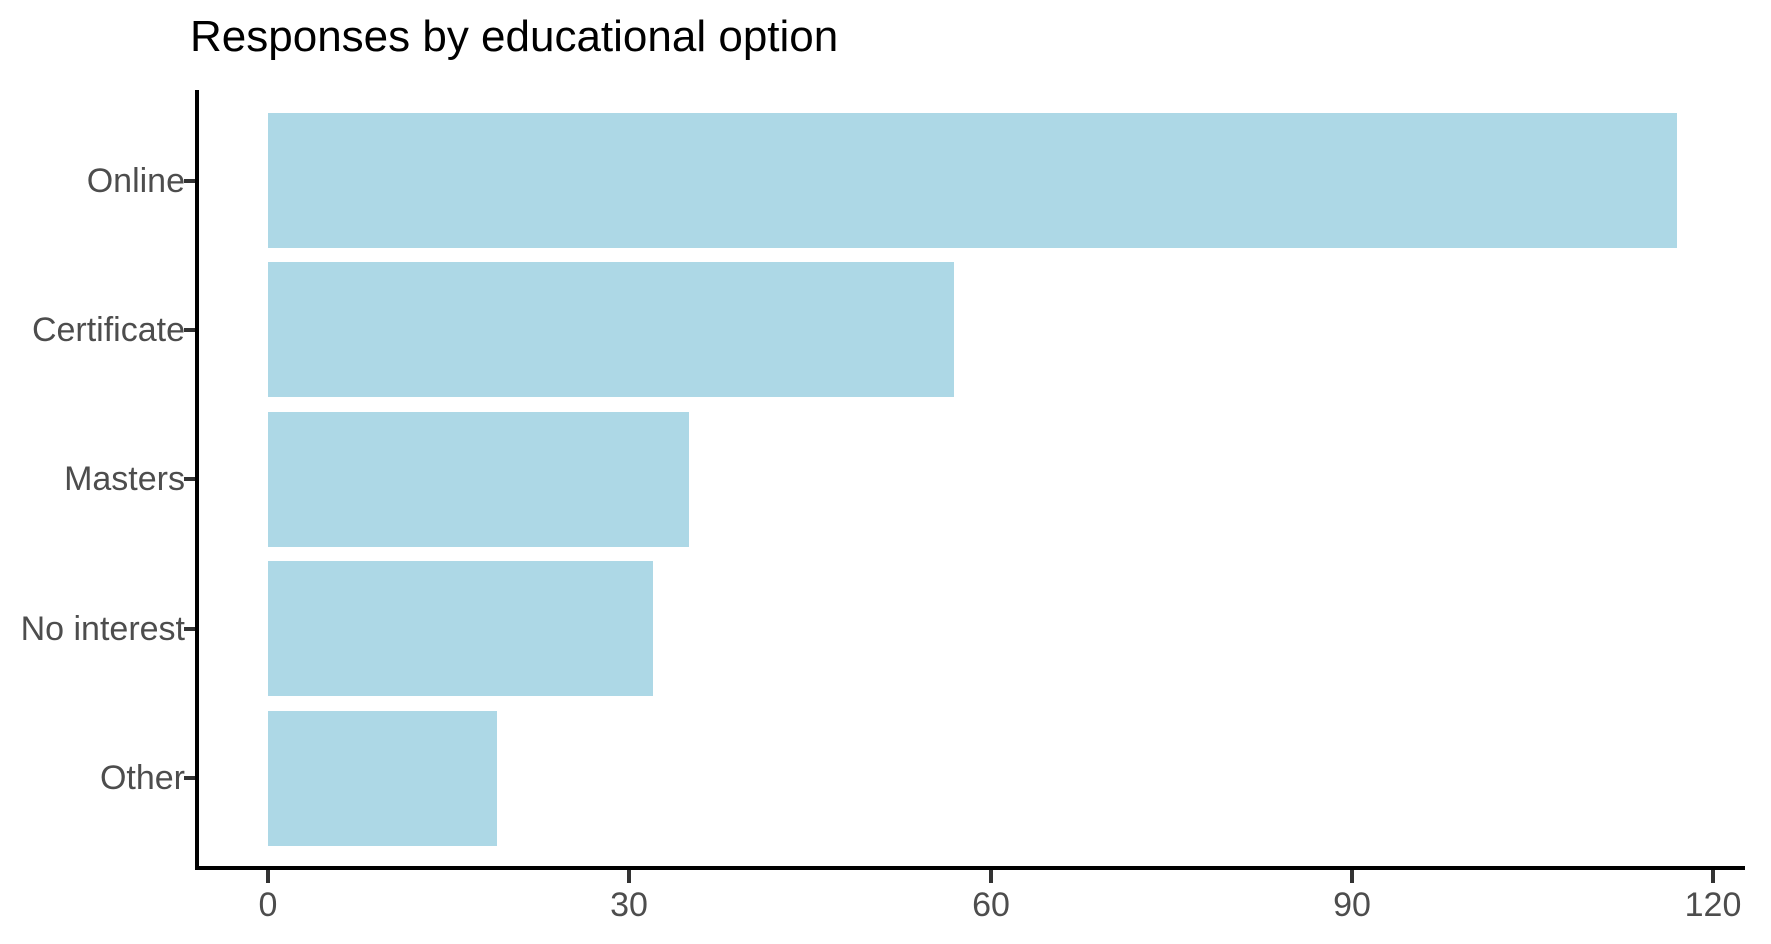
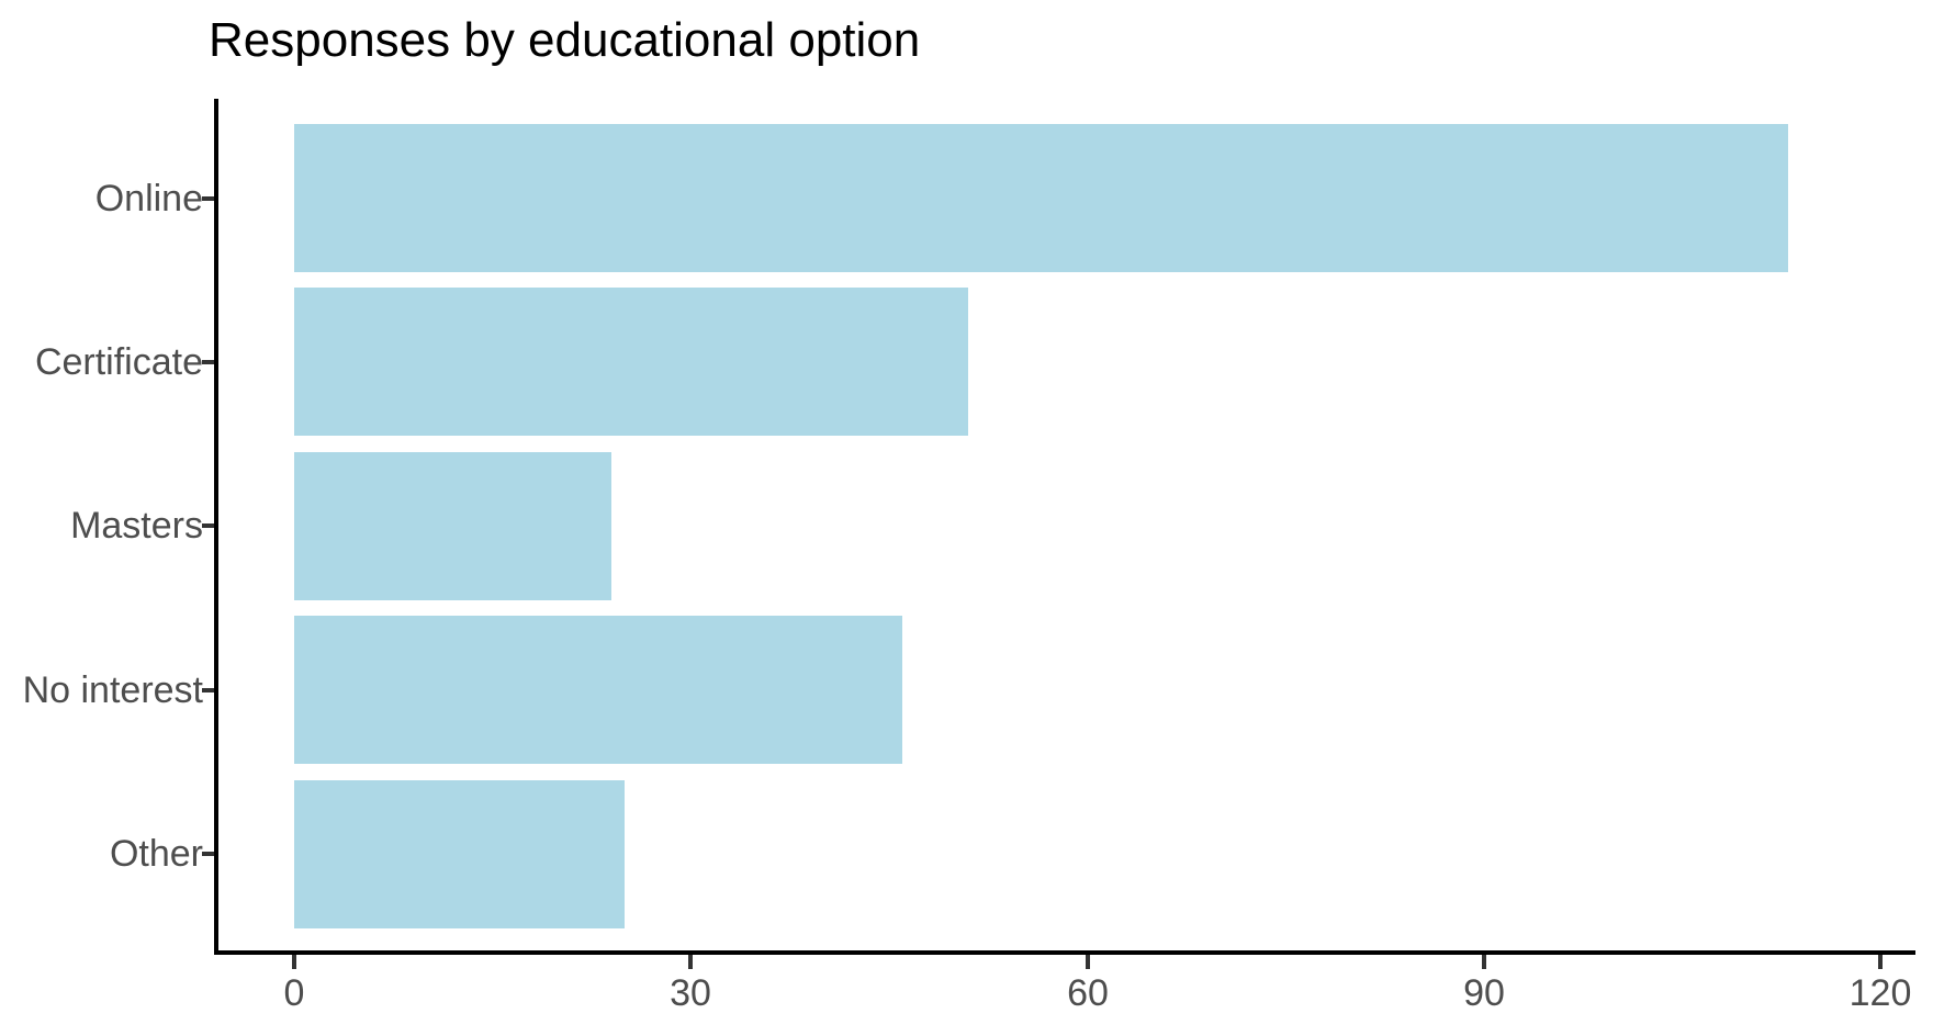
Online: 117 -> 113
Certificate: 57 -> 51
Masters: 35 -> 24
No interest: 32 -> 46
Other: 19 -> 25
